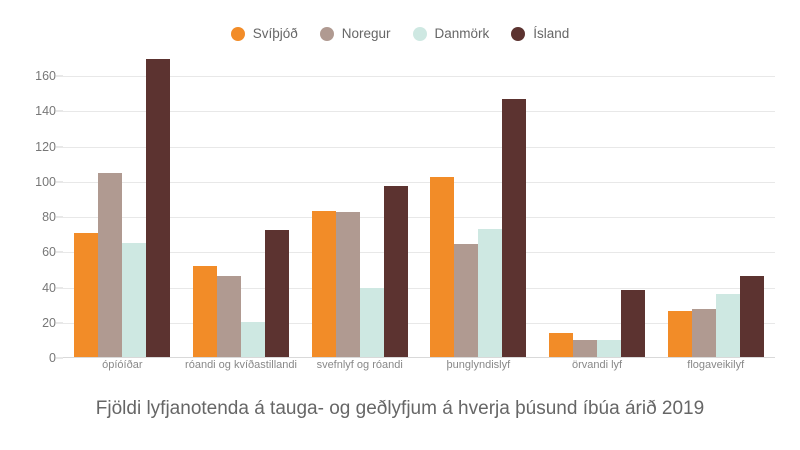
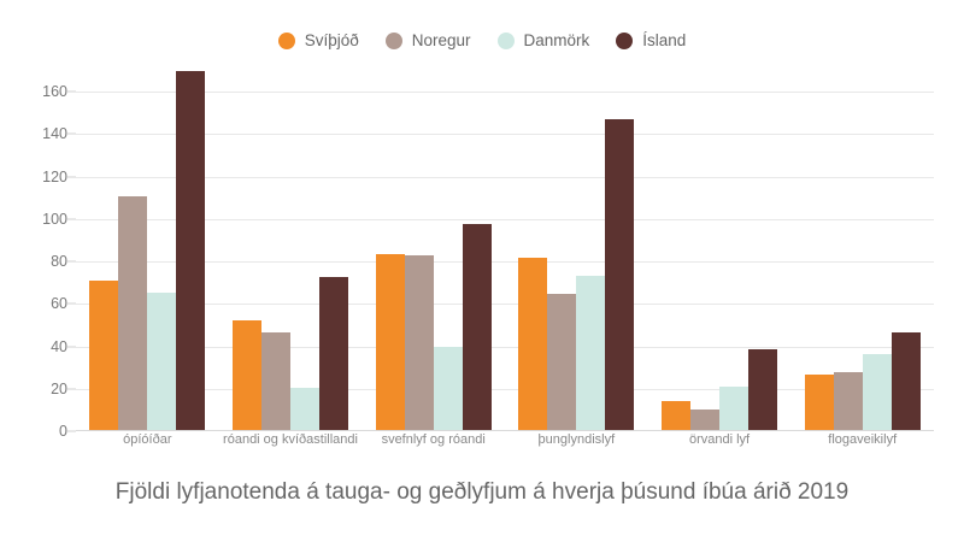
Noregur/ópíóíðar: 105 -> 111
Svíþjóð/þunglyndislyf: 102 -> 82
Danmörk/örvandi lyf: 10 -> 21
